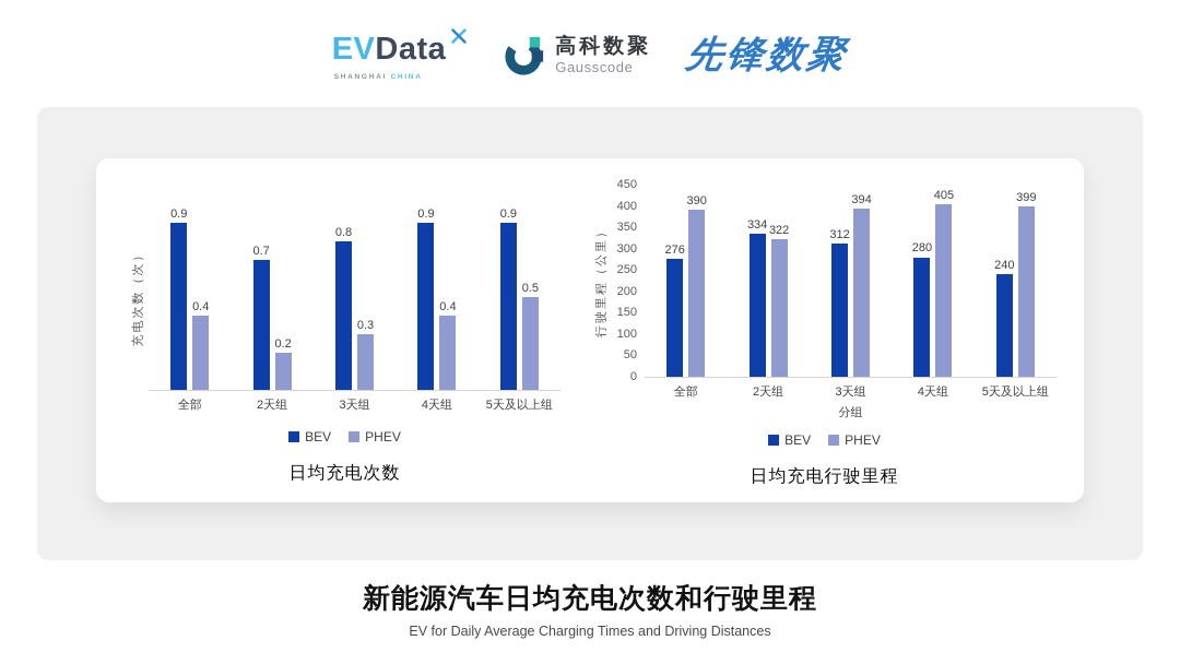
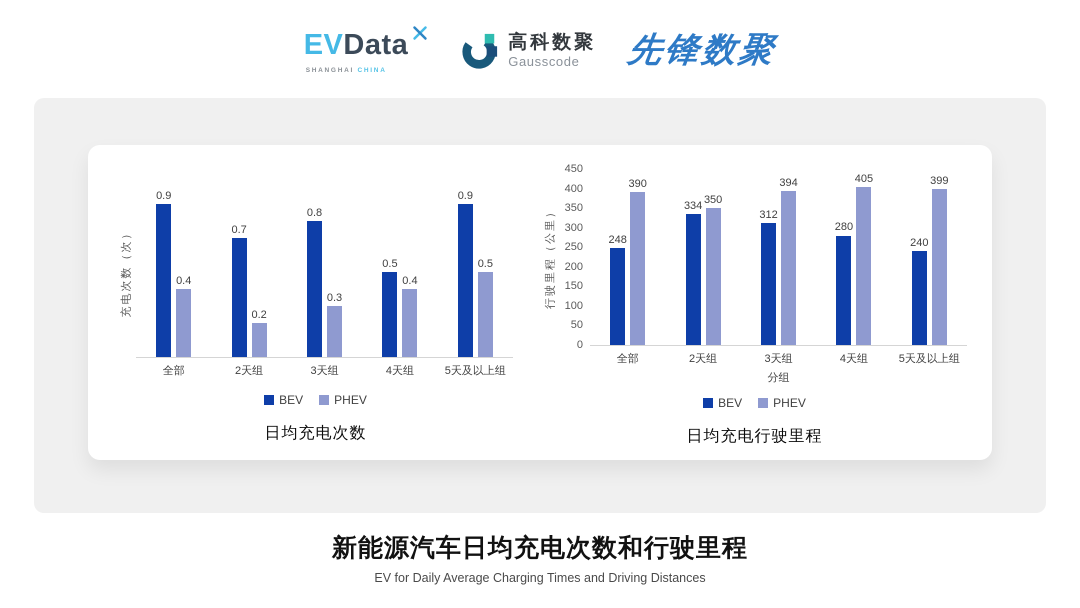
日均充电次数/BEV/4天组: 0.9 -> 0.5
日均充电行驶里程/BEV/全部: 276 -> 248
日均充电行驶里程/PHEV/2天组: 322 -> 350
